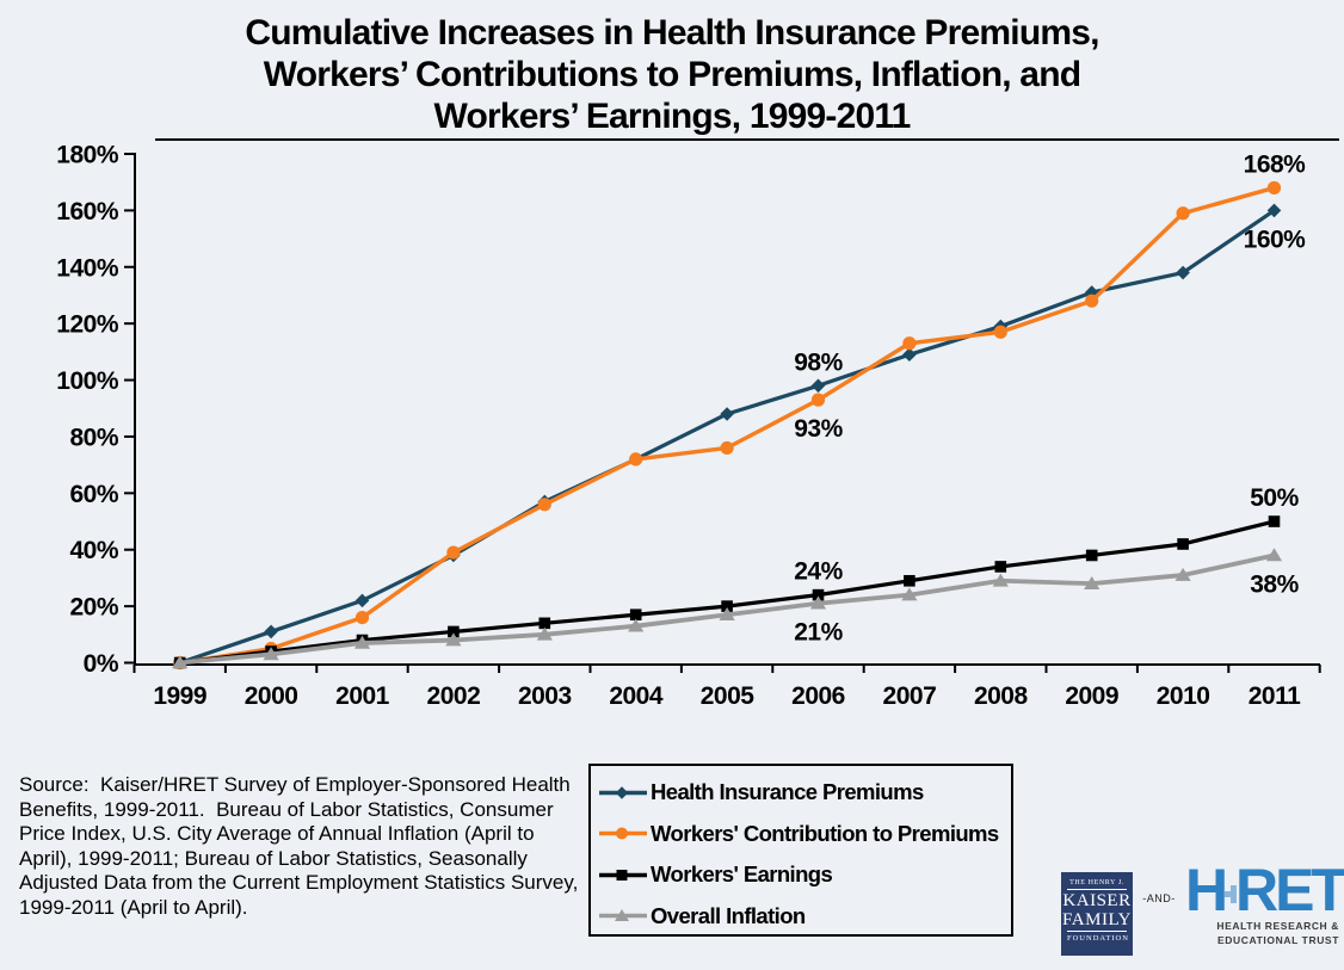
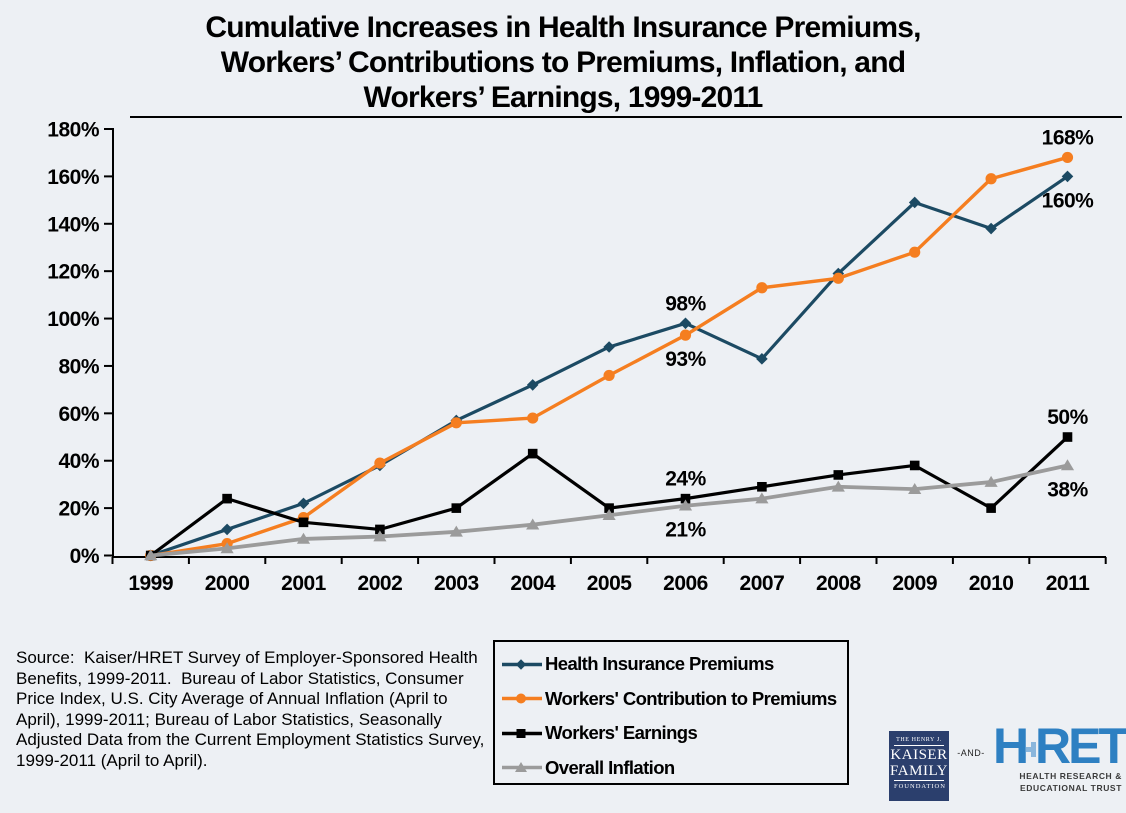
Workers' Earnings/2000: 4% -> 24%
Workers' Earnings/2001: 8% -> 14%
Workers' Earnings/2003: 14% -> 20%
Workers' Contribution to Premiums/2004: 72% -> 58%
Workers' Earnings/2004: 17% -> 43%
Health Insurance Premiums/2007: 109% -> 83%
Health Insurance Premiums/2009: 131% -> 149%
Workers' Earnings/2010: 42% -> 20%
